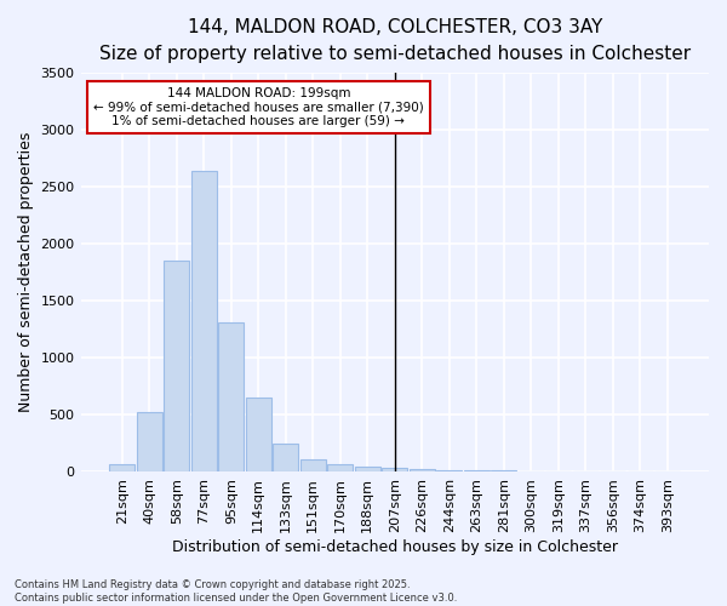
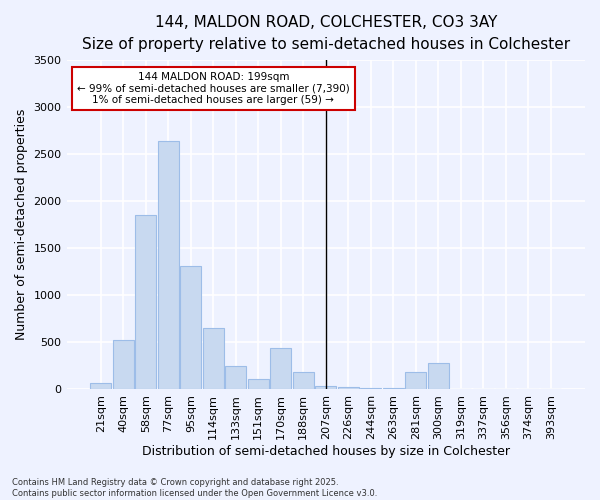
170sqm: 60 -> 440
188sqm: 40 -> 180
281sqm: 0 -> 180
300sqm: 0 -> 280
